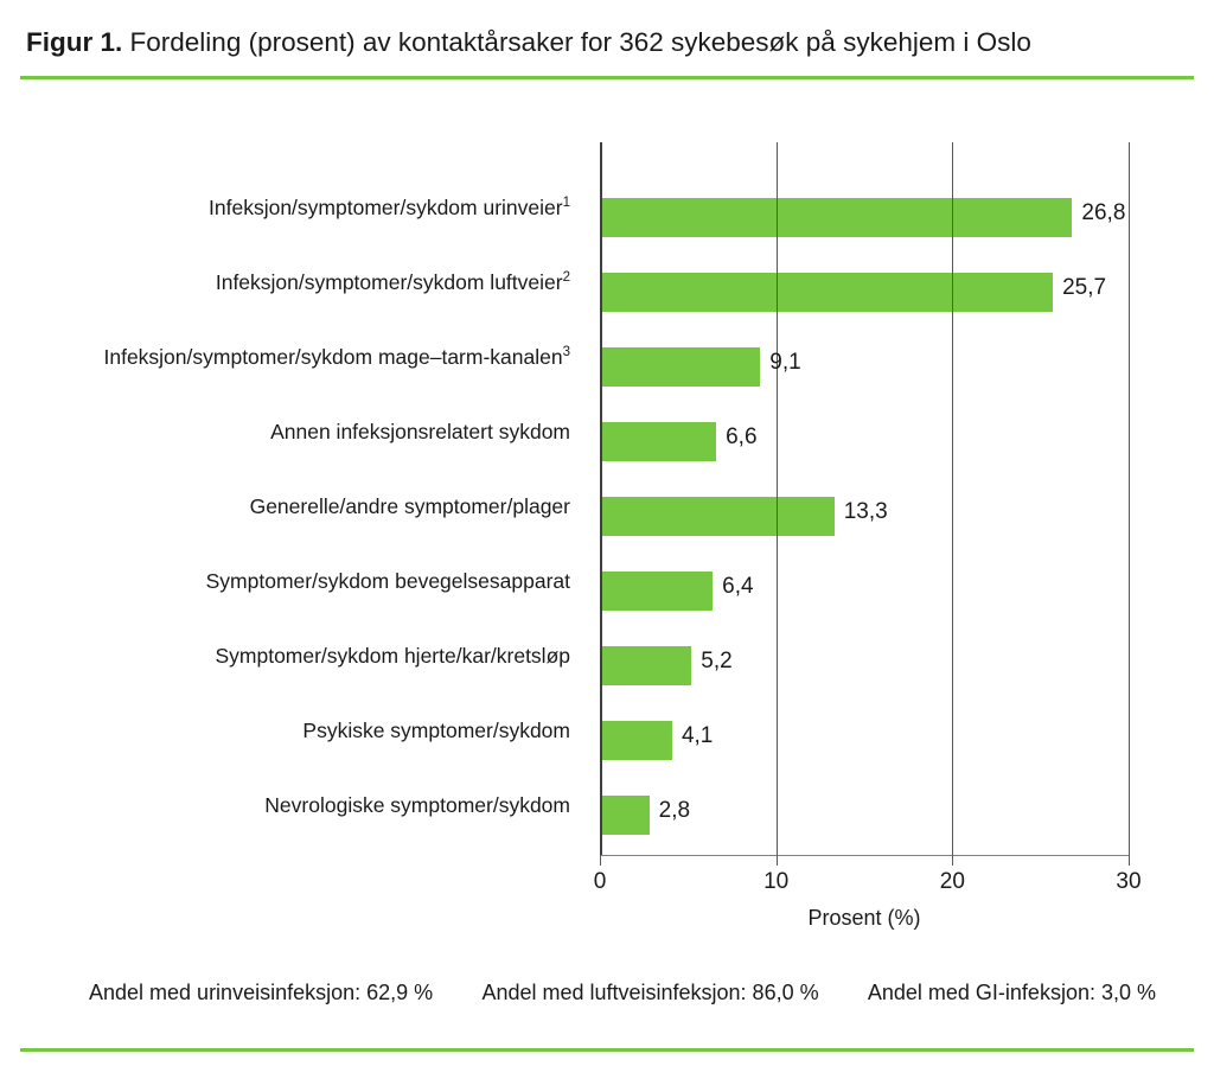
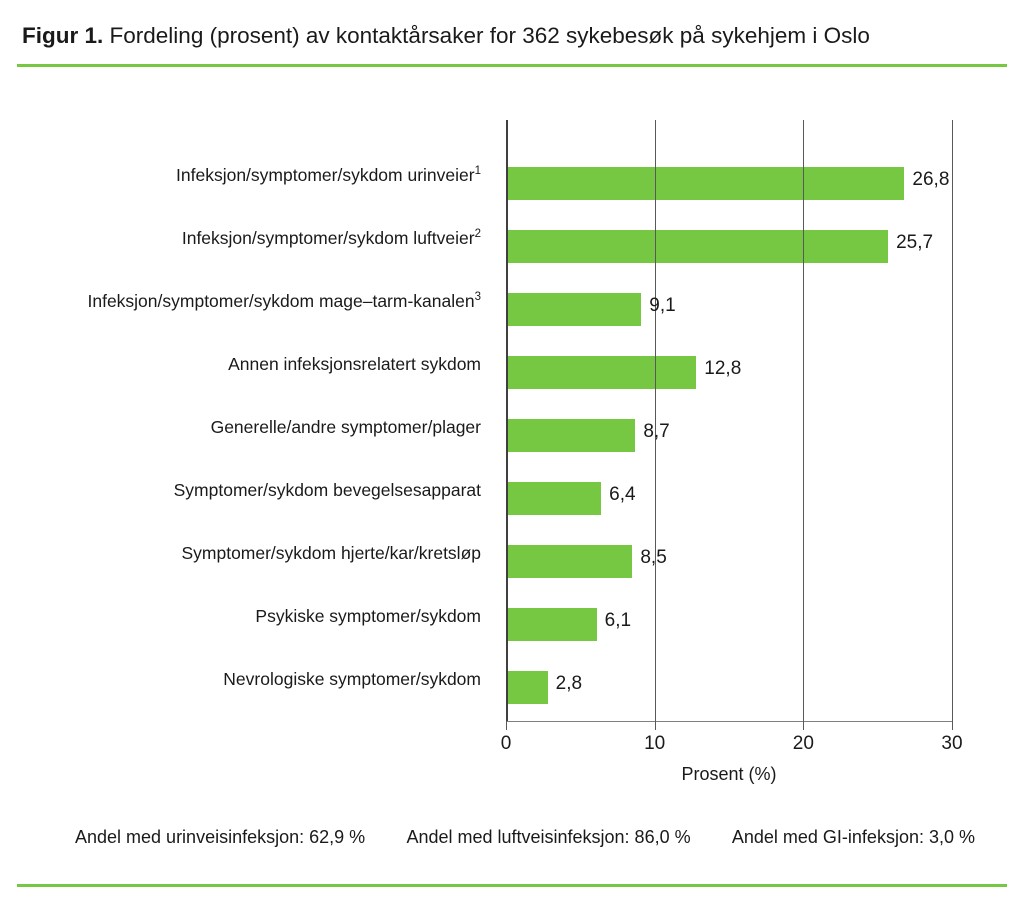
Annen infeksjonsrelatert sykdom: 6,6 -> 12,8
Generelle/andre symptomer/plager: 13,3 -> 8,7
Symptomer/sykdom hjerte/kar/kretsløp: 5,2 -> 8,5
Psykiske symptomer/sykdom: 4,1 -> 6,1
